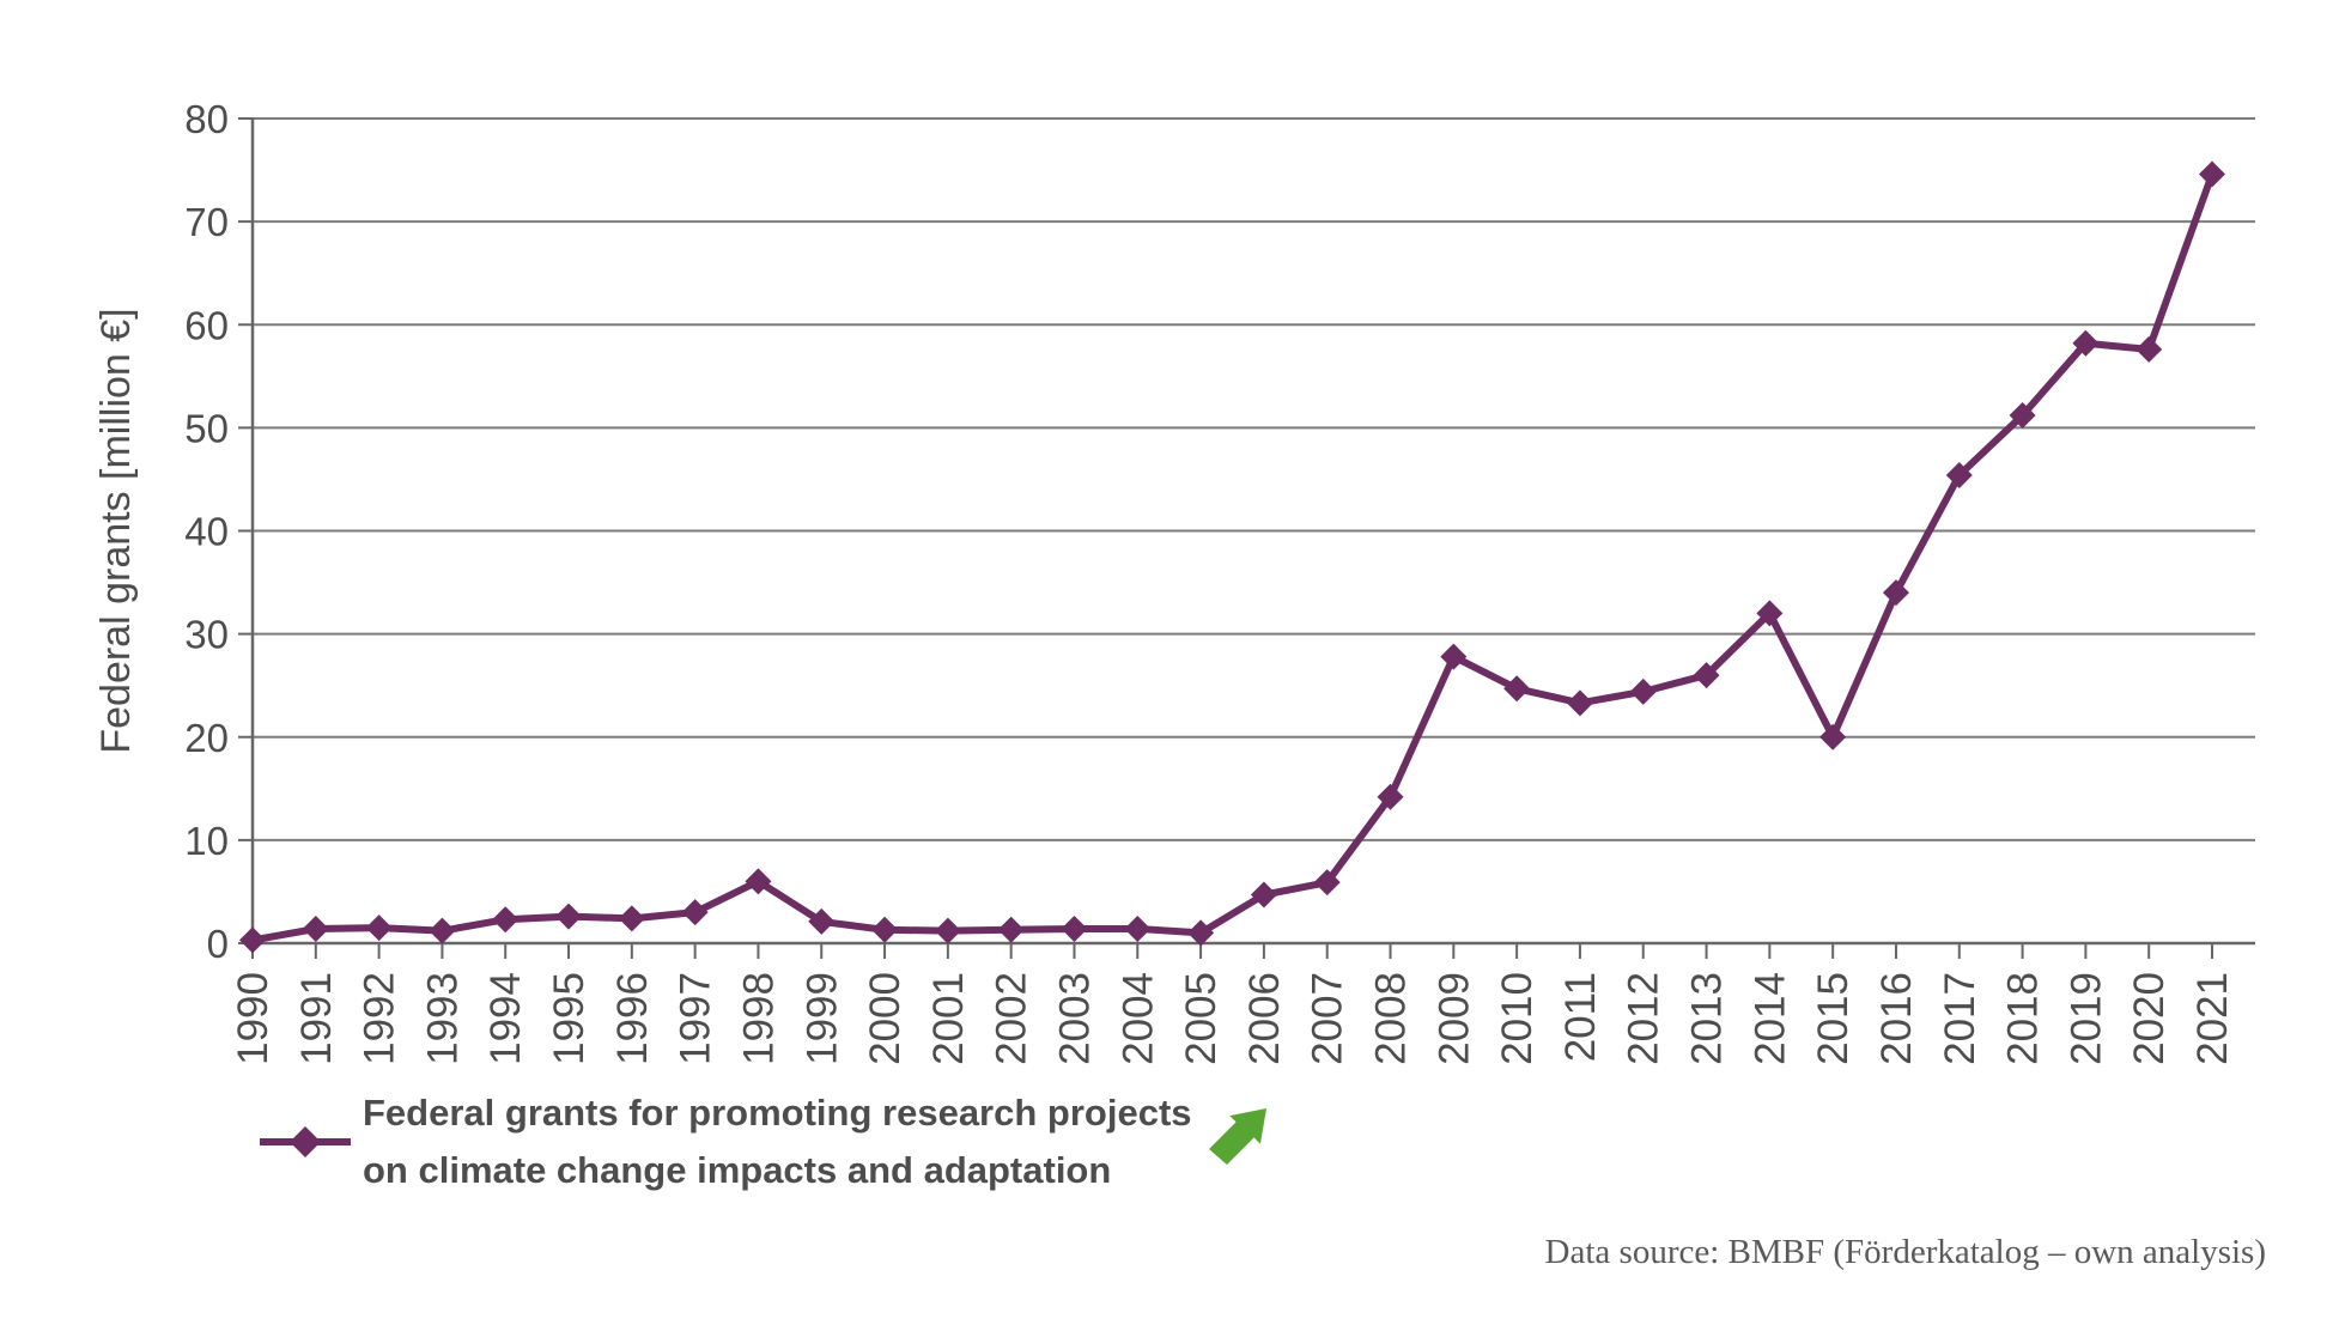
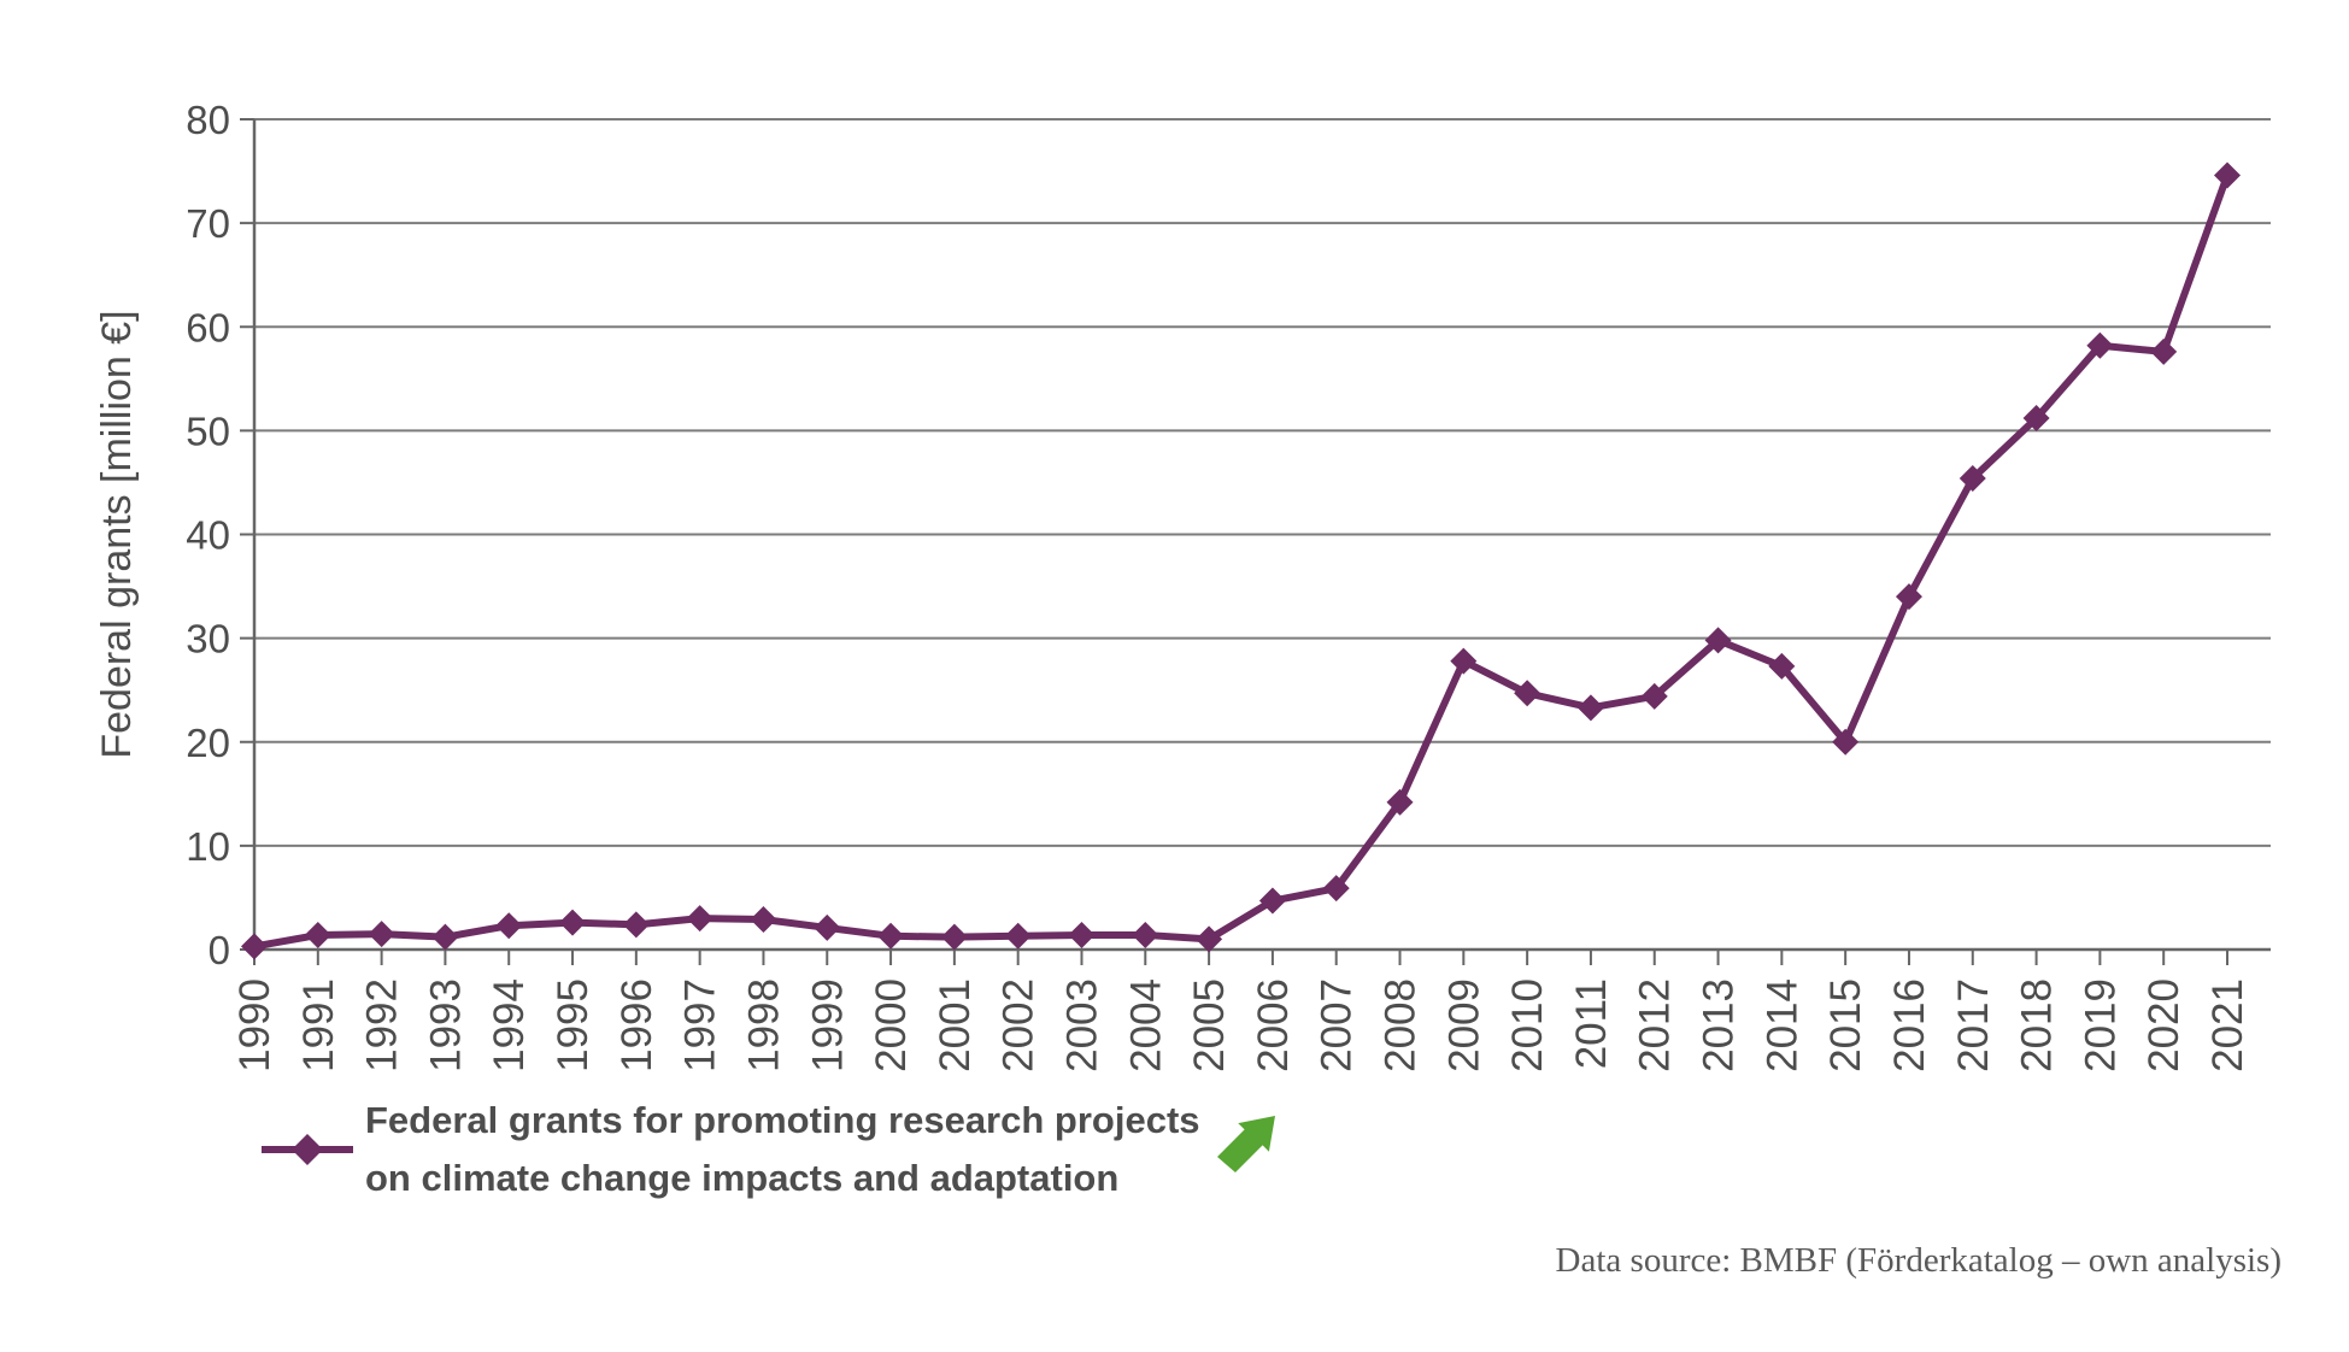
1998: 6 -> 3
2013: 26 -> 30
2014: 32 -> 27
